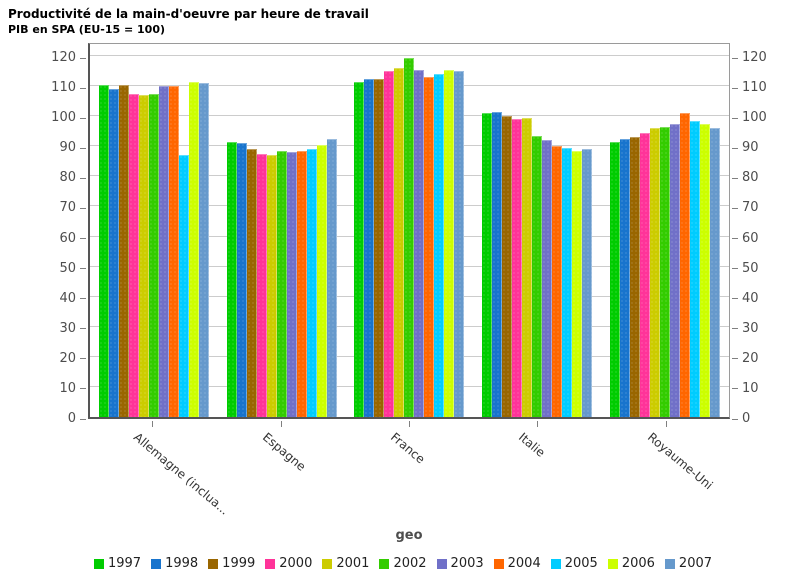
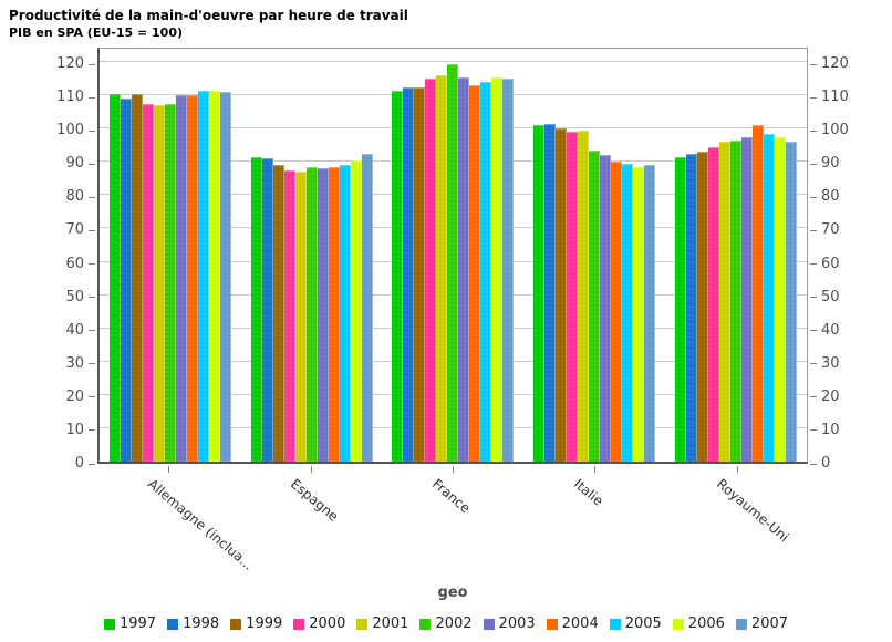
2005/Allemagne (inclua...: 87 -> 112
